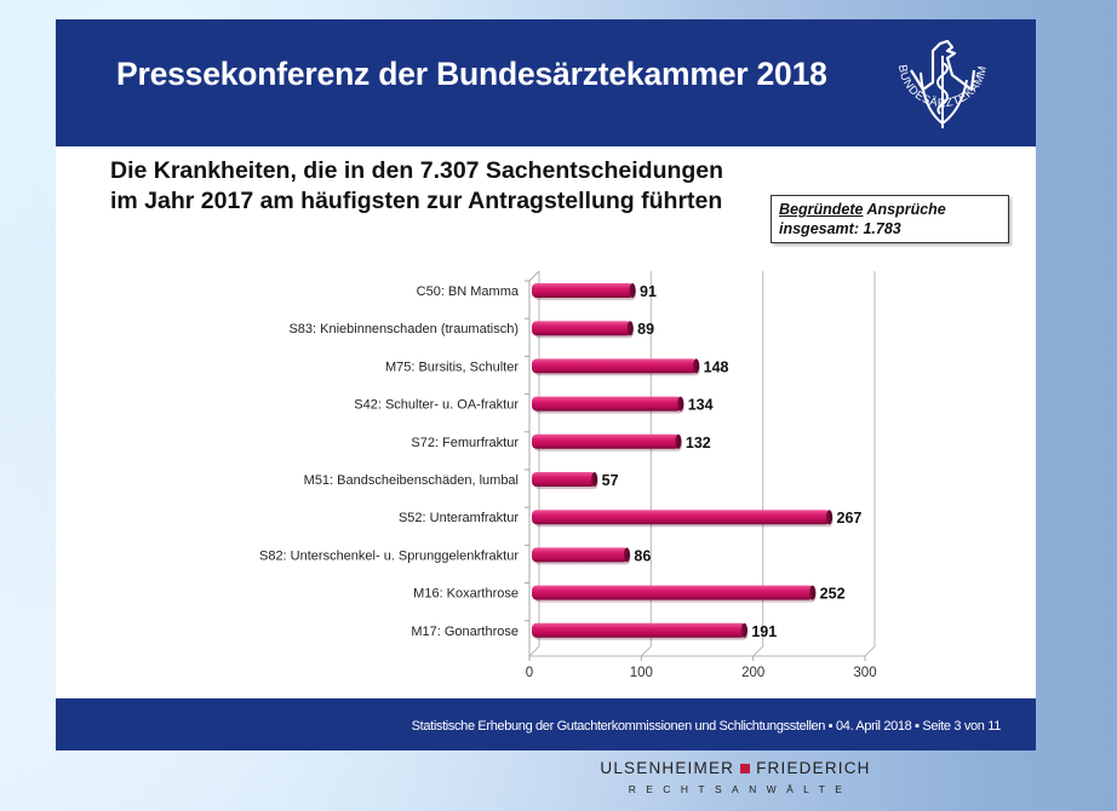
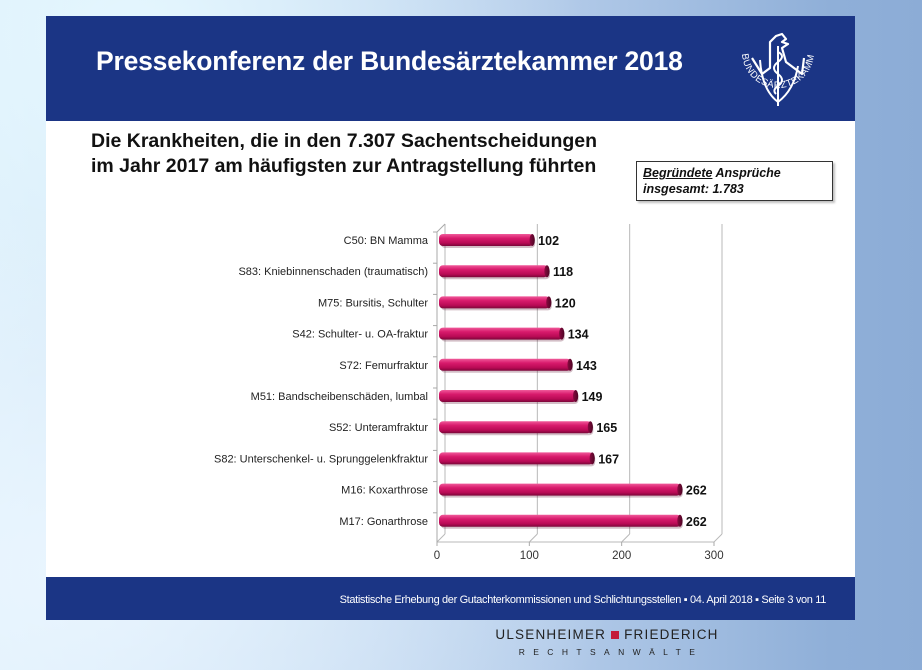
C50: BN Mamma: 91 -> 102
S83: Kniebinnenschaden (traumatisch): 89 -> 118
M75: Bursitis, Schulter: 148 -> 120
S72: Femurfraktur: 132 -> 143
M51: Bandscheibenschäden, lumbal: 57 -> 149
S52: Unteramfraktur: 267 -> 165
S82: Unterschenkel- u. Sprunggelenkfraktur: 86 -> 167
M16: Koxarthrose: 252 -> 262
M17: Gonarthrose: 191 -> 262
